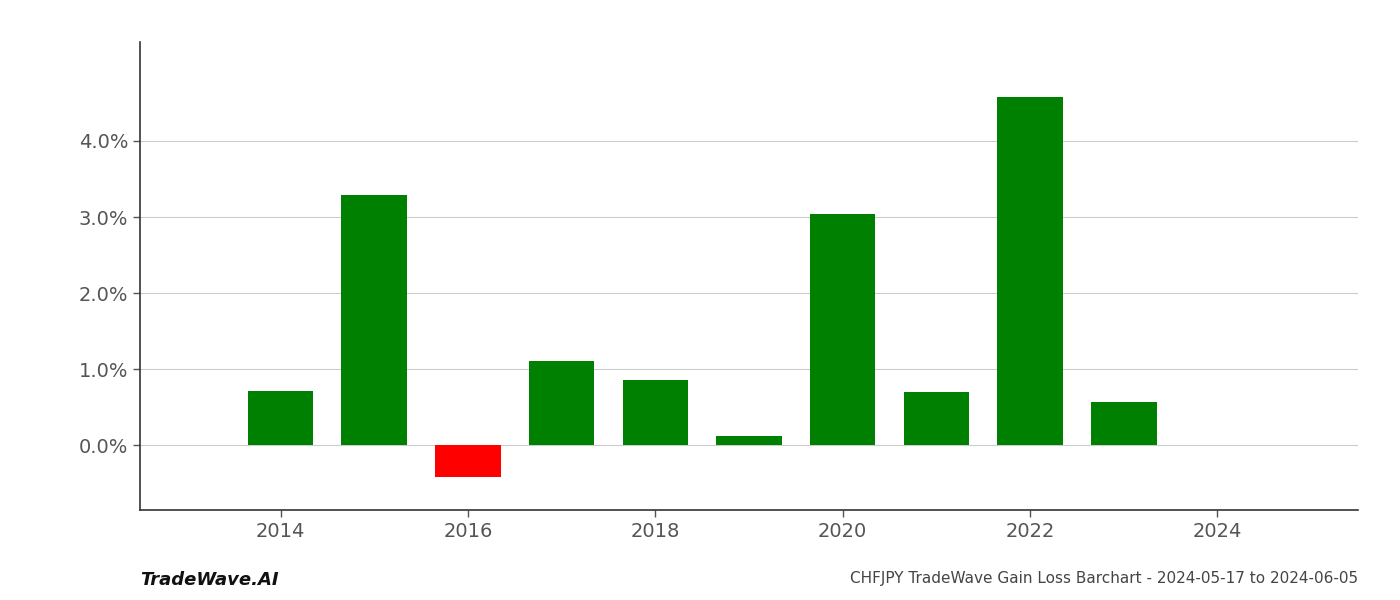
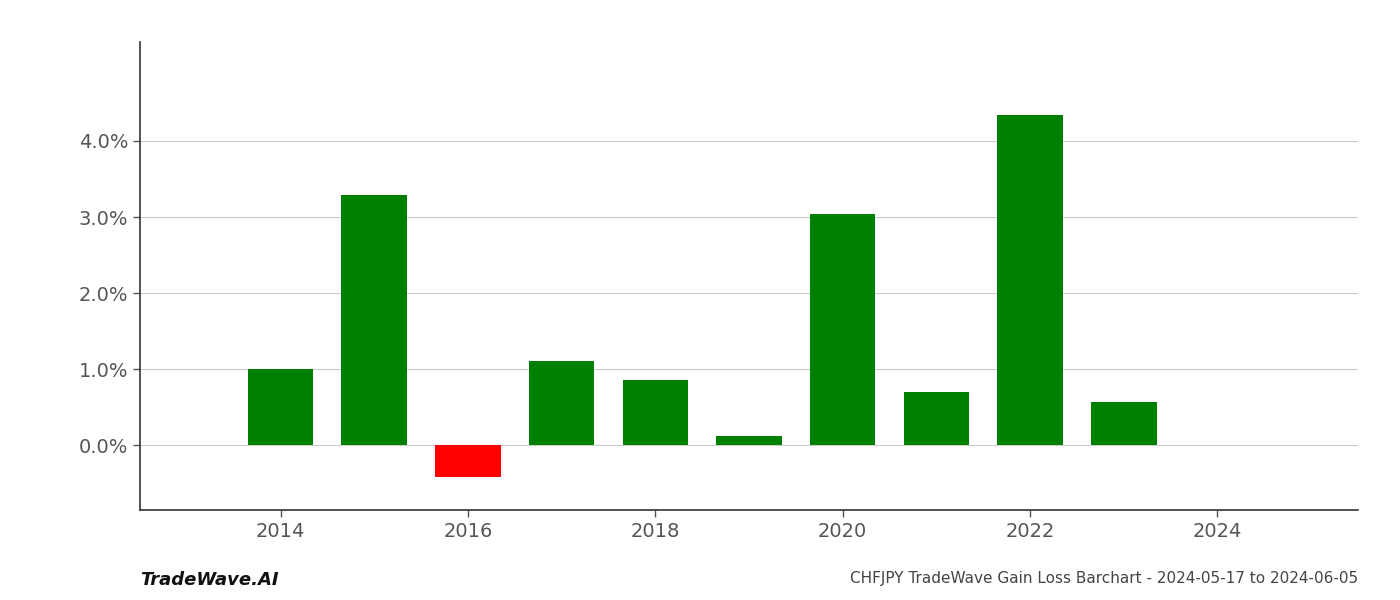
2014: 0.72% -> 1.00%
2022: 4.58% -> 4.35%
